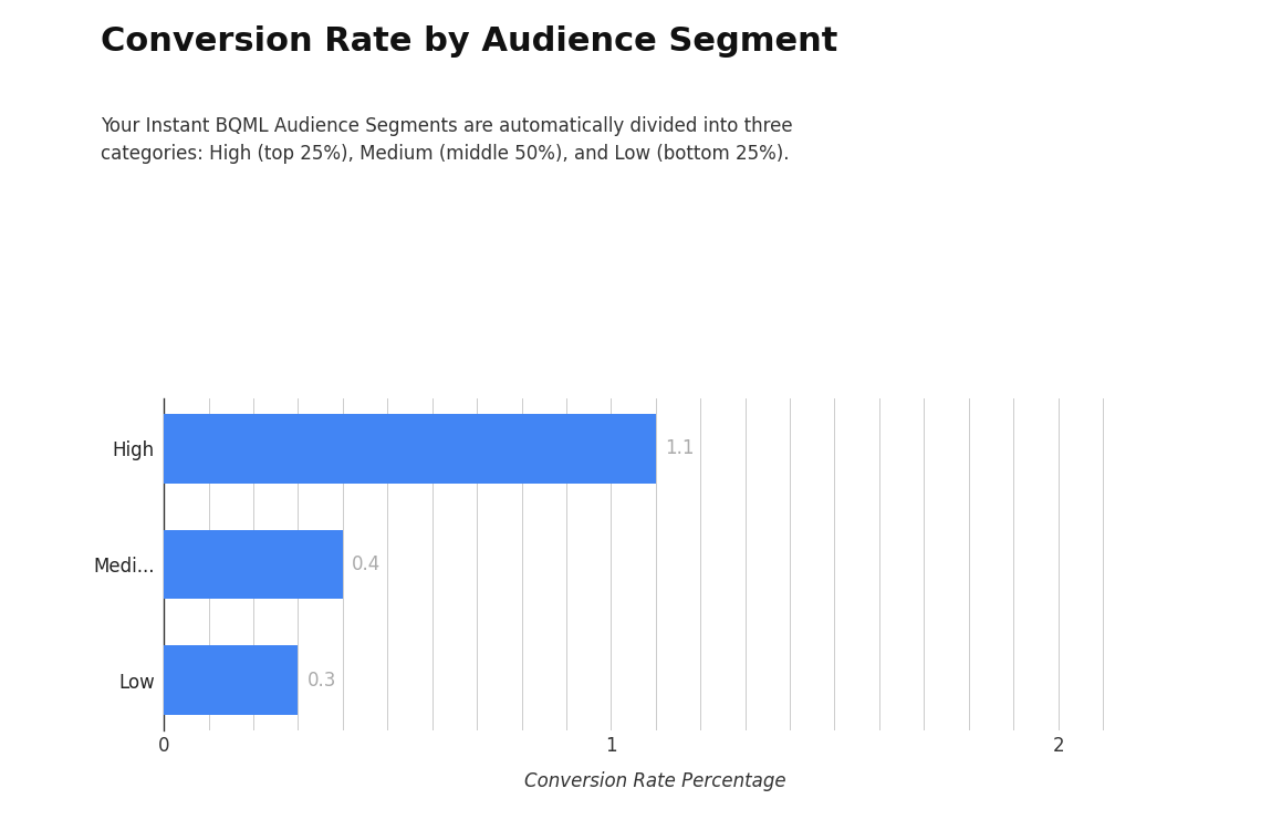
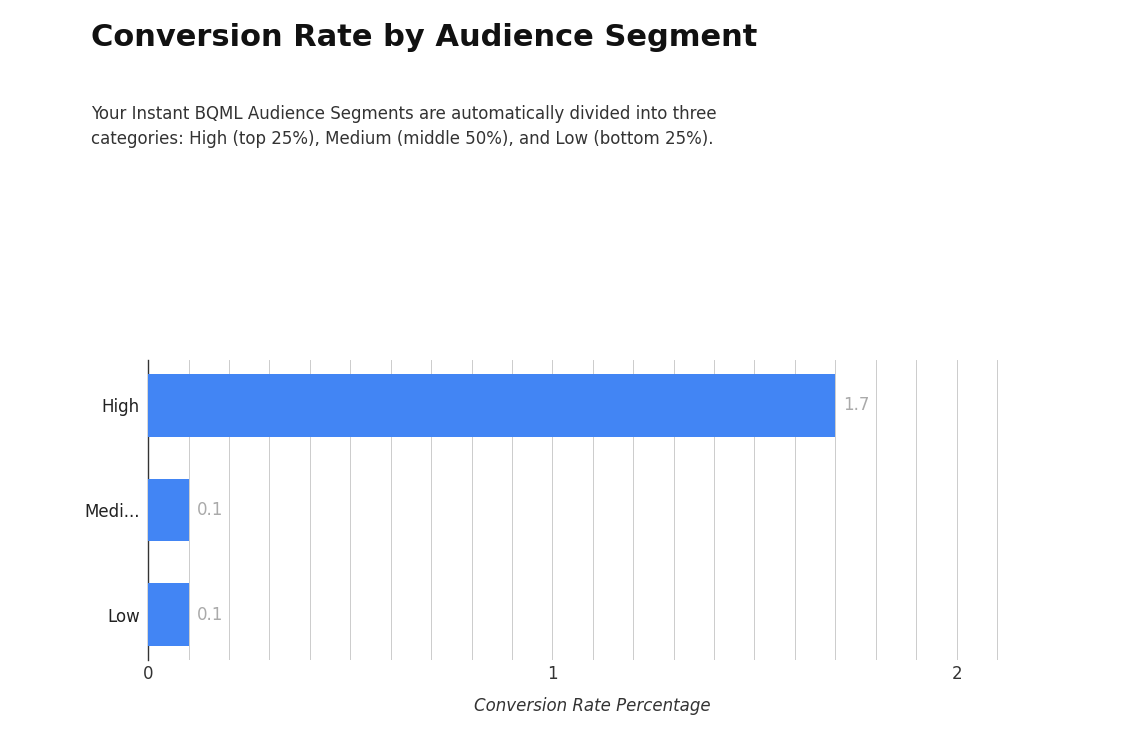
High: 1.1 -> 1.7
Medi...: 0.4 -> 0.1
Low: 0.3 -> 0.1
